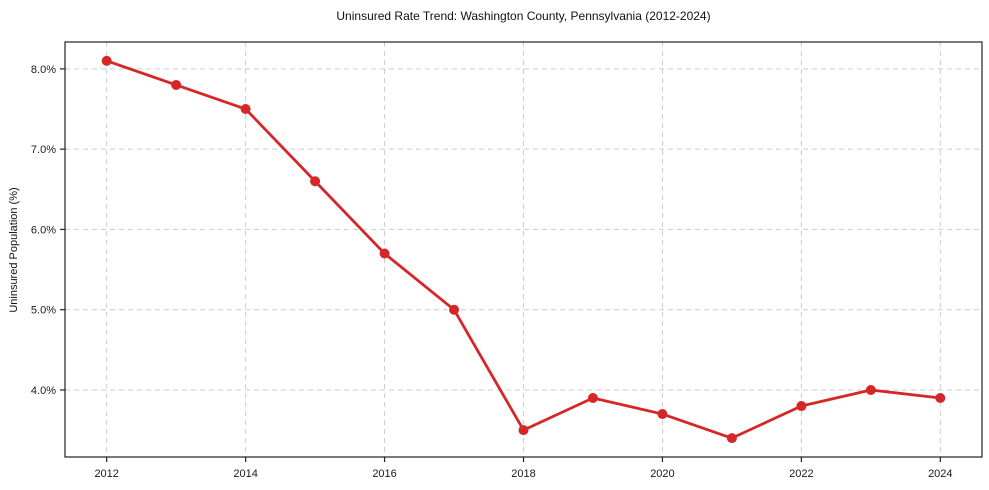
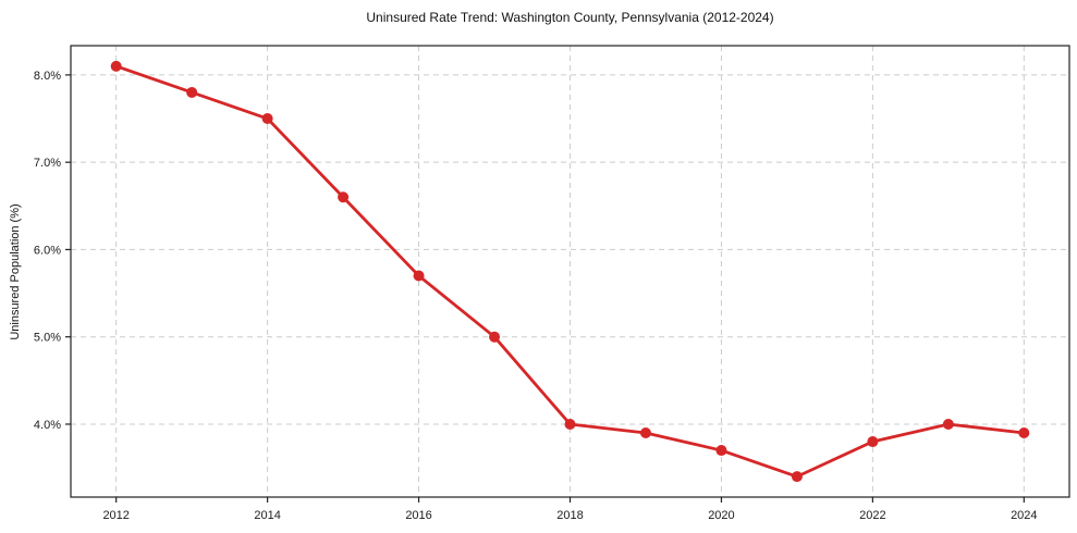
2018: 3.5% -> 4.0%
